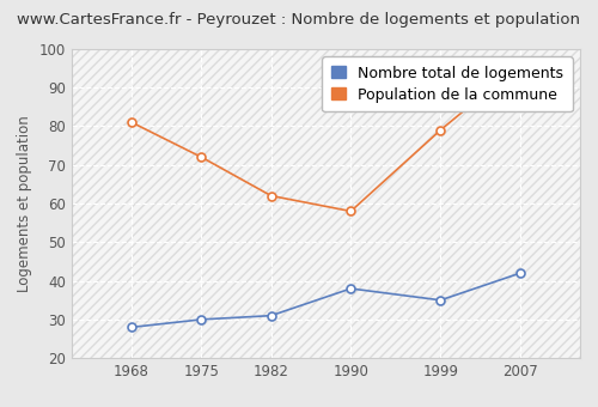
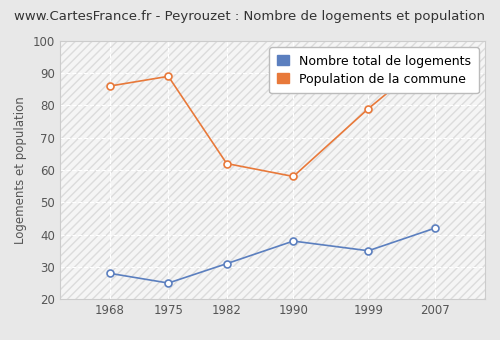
Population de la commune/1968: 81 -> 86
Nombre total de logements/1975: 30 -> 25
Population de la commune/1975: 72 -> 89
